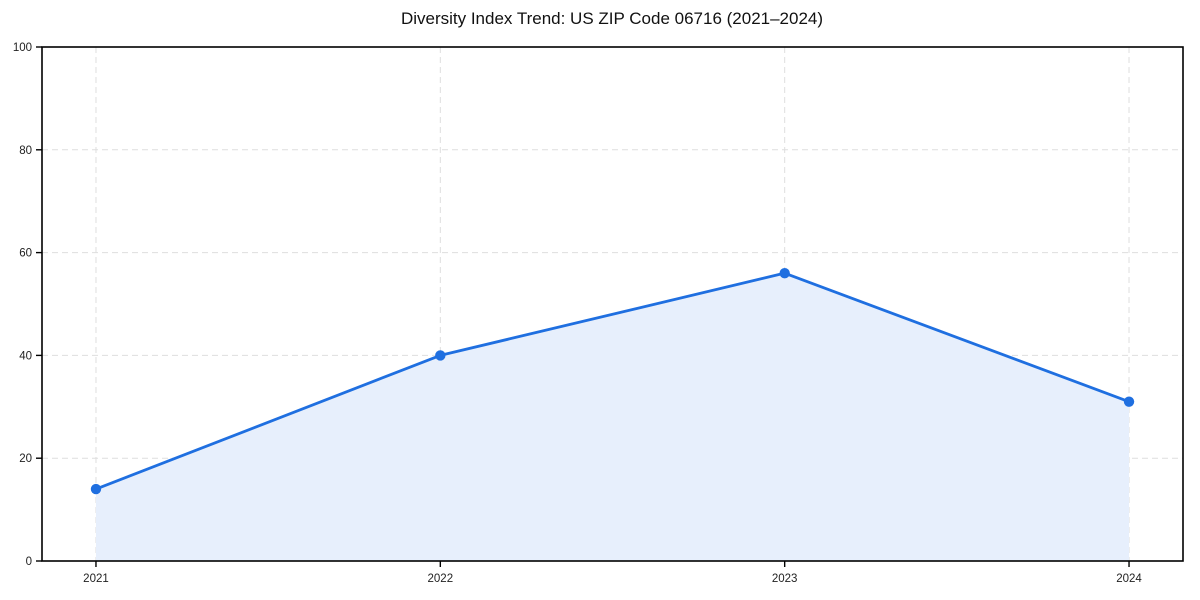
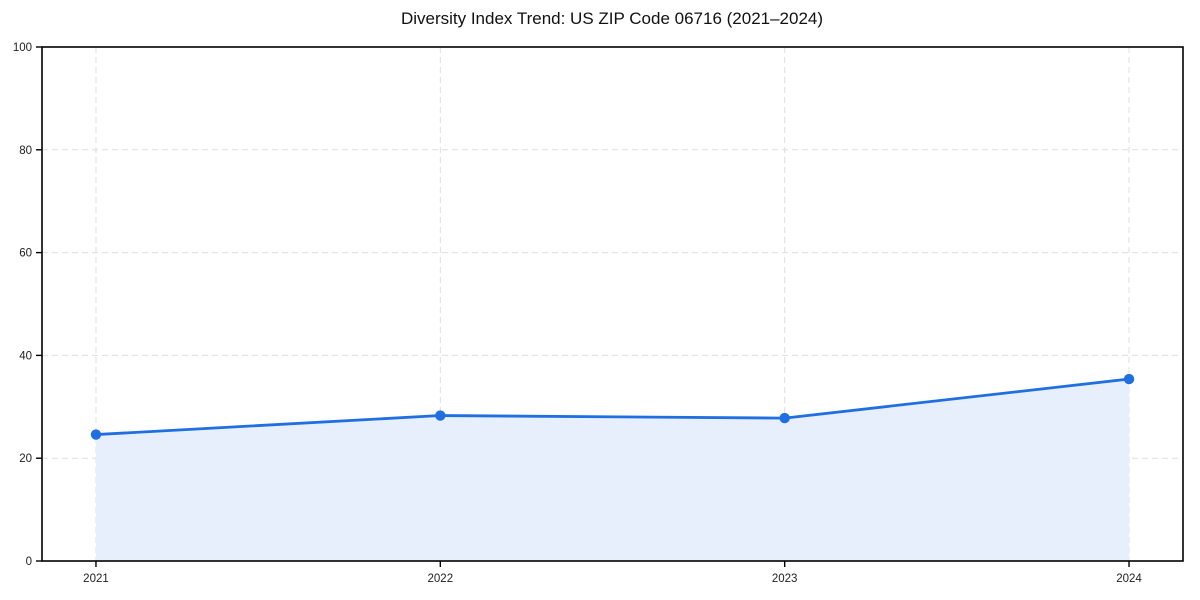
2021: 14 -> 25
2022: 40 -> 28
2023: 56 -> 28
2024: 31 -> 35
